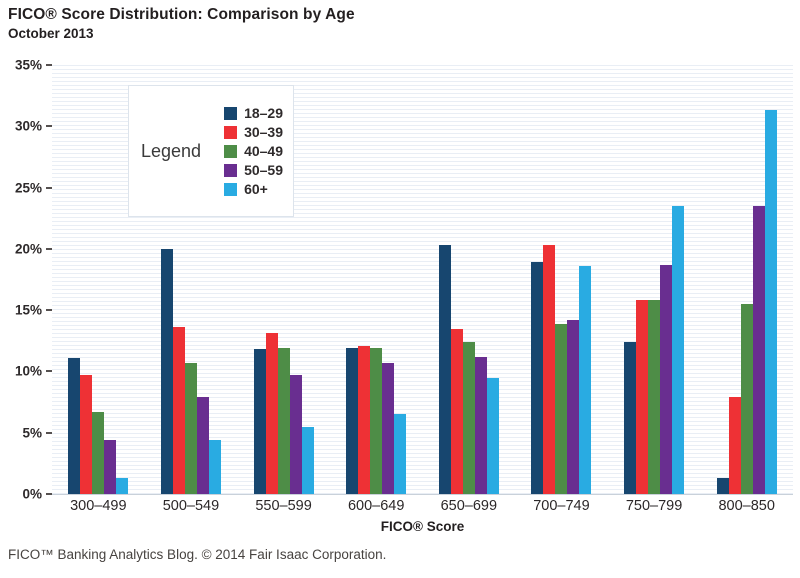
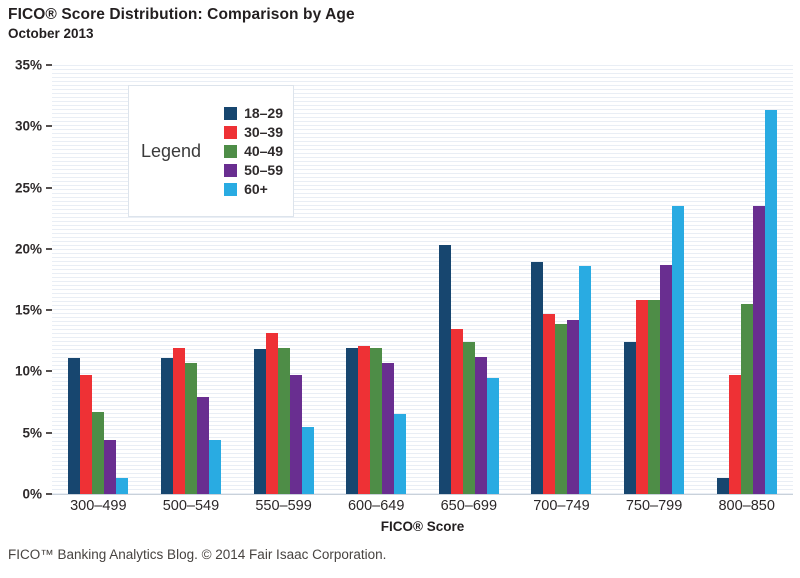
18–29/500–549: 20.0% -> 11.1%
30–39/500–549: 13.6% -> 11.9%
30–39/700–749: 20.3% -> 14.7%
30–39/800–850: 7.9% -> 9.7%
